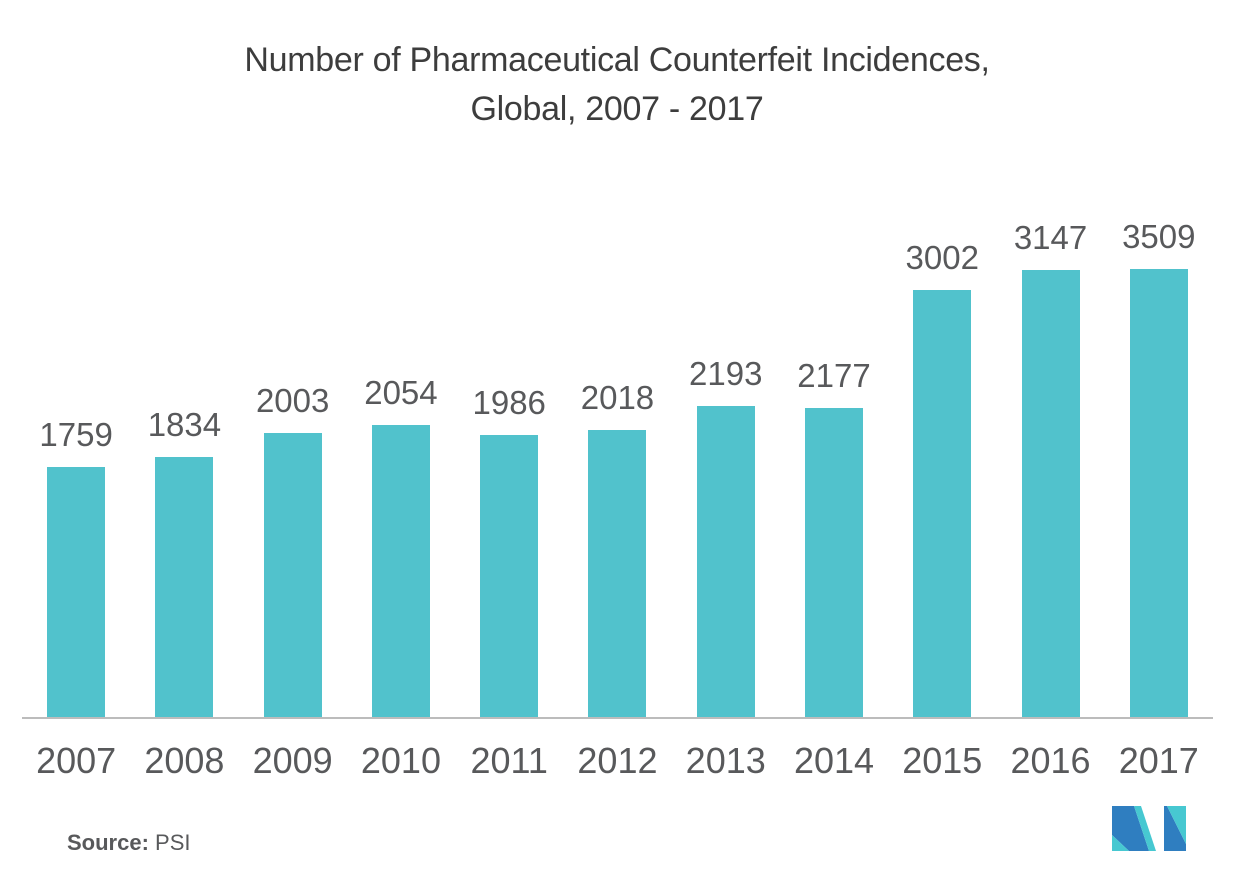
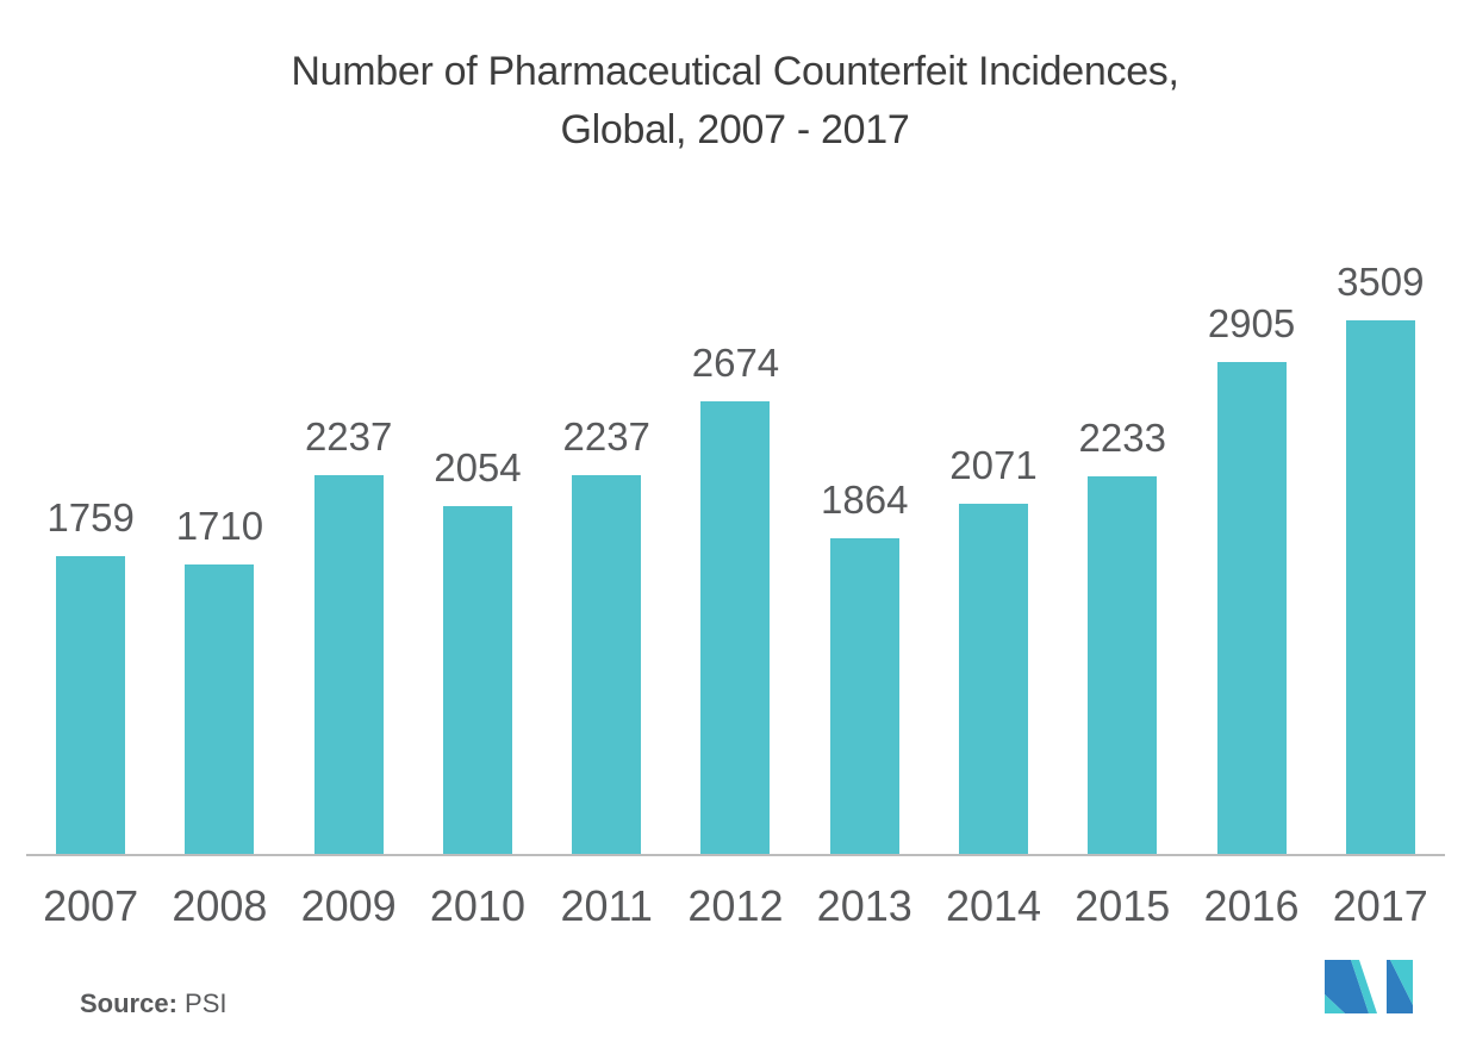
2008: 1834 -> 1710
2009: 2003 -> 2237
2011: 1986 -> 2237
2012: 2018 -> 2674
2013: 2193 -> 1864
2014: 2177 -> 2071
2015: 3002 -> 2233
2016: 3147 -> 2905
